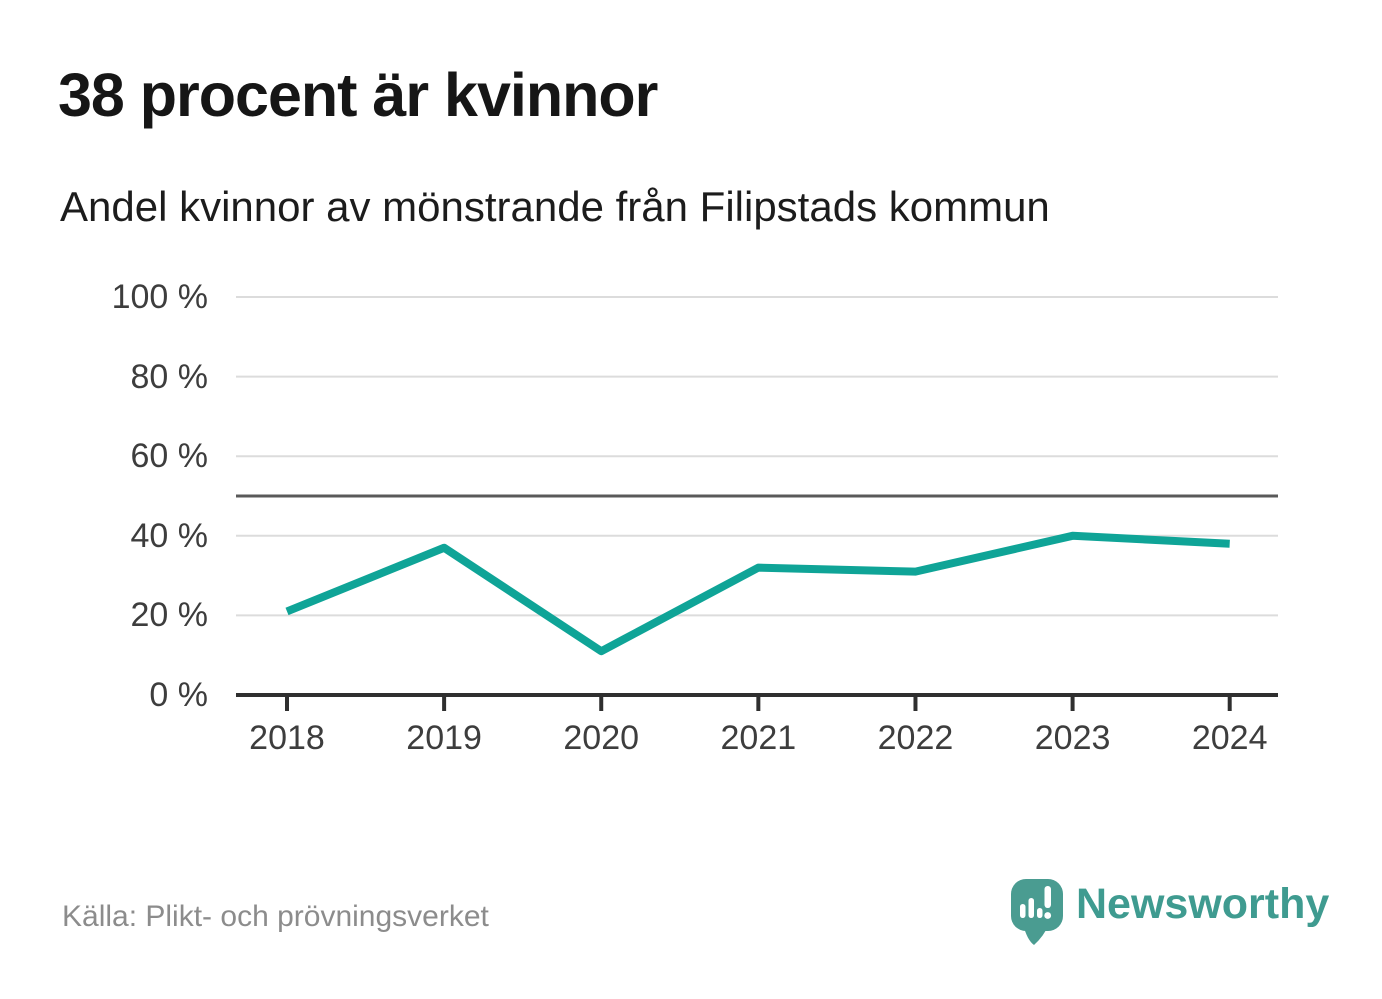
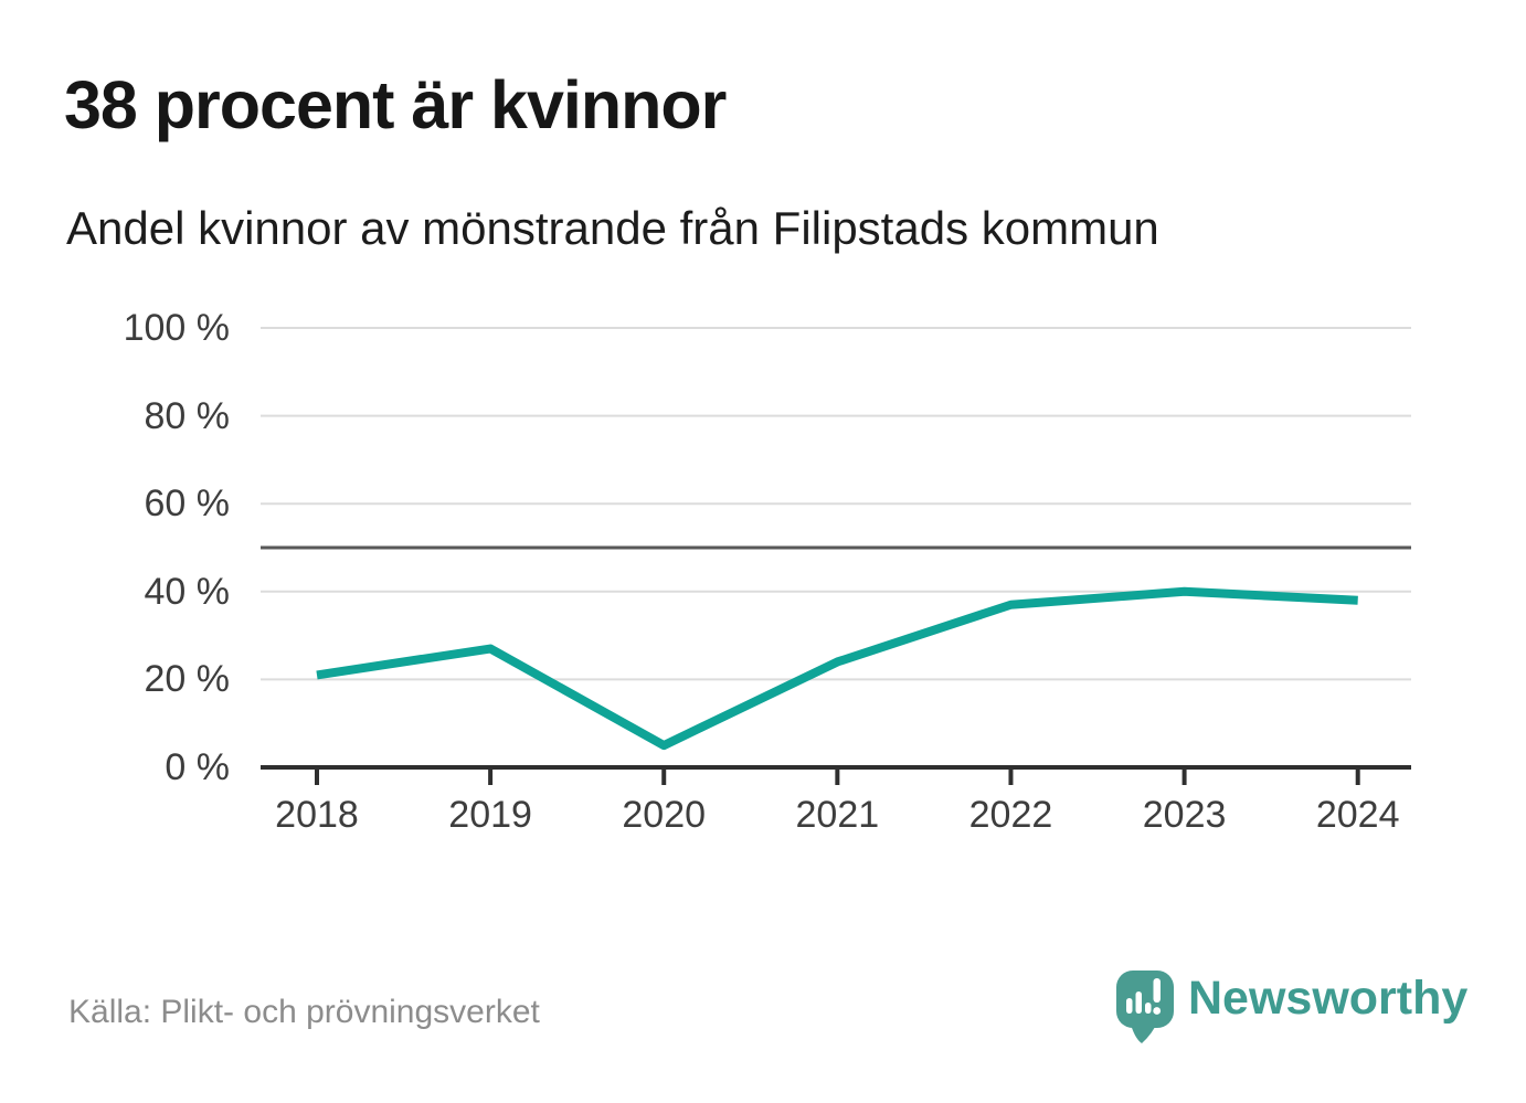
2019: 37% -> 27%
2020: 11% -> 5%
2021: 32% -> 24%
2022: 31% -> 37%
